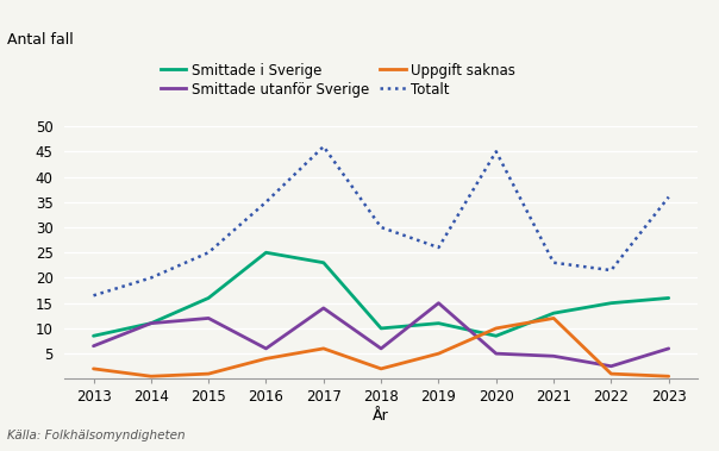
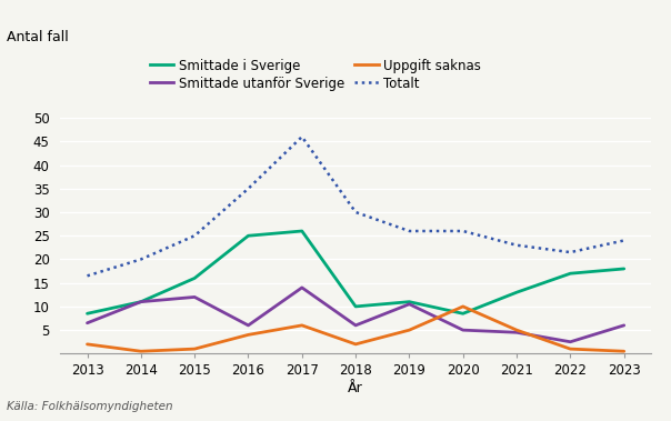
Smittade i Sverige/2017: 23.0 -> 26.0
Smittade utanför Sverige/2019: 15.0 -> 10.5
Totalt/2020: 45.0 -> 26.0
Uppgift saknas/2021: 12.0 -> 5.0
Smittade i Sverige/2022: 15.0 -> 17.0
Smittade i Sverige/2023: 16.0 -> 18.0
Totalt/2023: 36.0 -> 24.0
